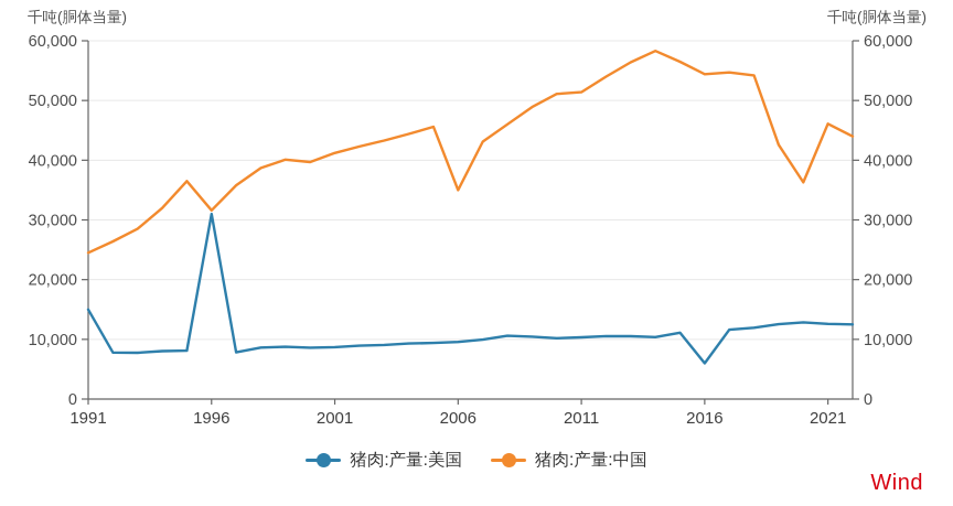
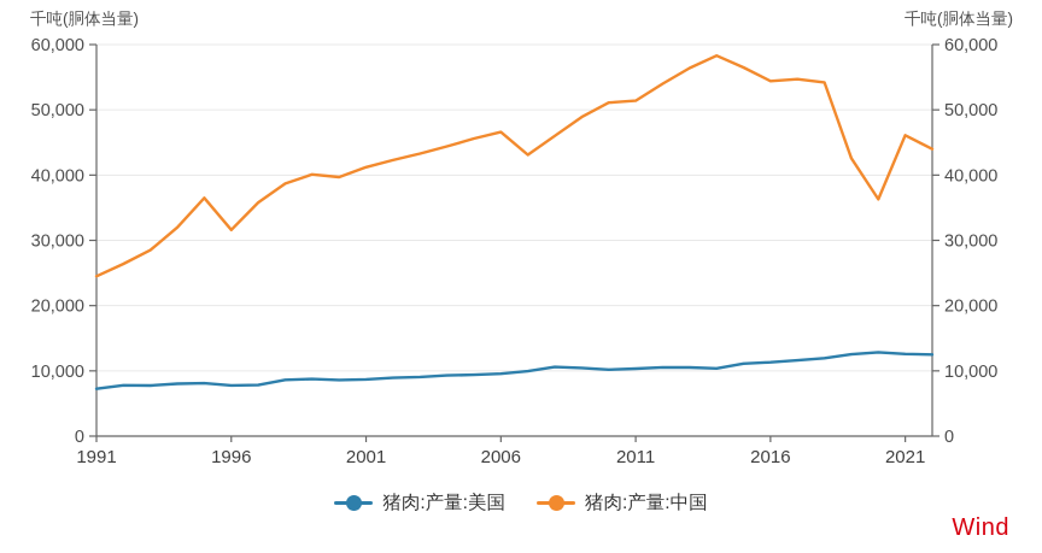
猪肉:产量:美国/1991: 15000 -> 7000
猪肉:产量:美国/1996: 31000 -> 8000
猪肉:产量:中国/2006: 35000 -> 47000
猪肉:产量:美国/2016: 6000 -> 11000
